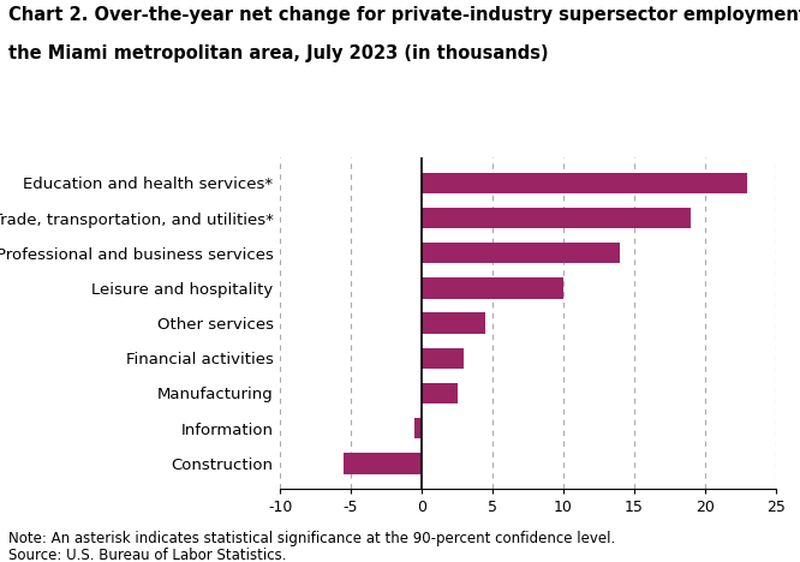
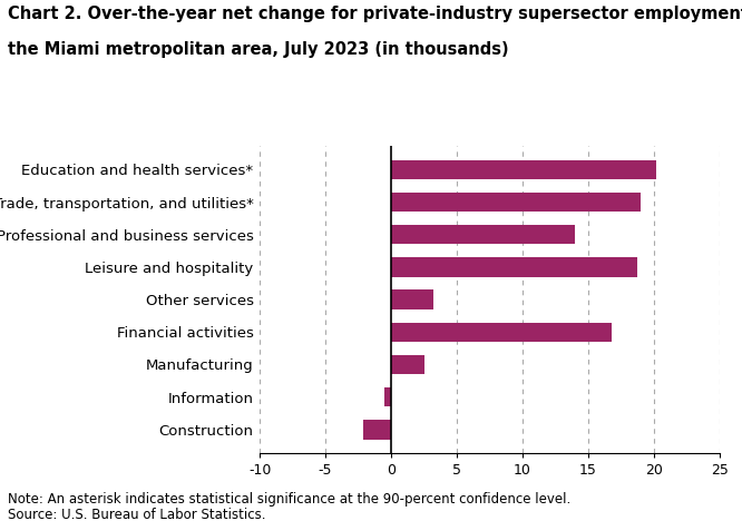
Education and health services*: 23.0 -> 20.2
Leisure and hospitality: 10.0 -> 18.7
Other services: 4.5 -> 3.2
Financial activities: 3.0 -> 16.8
Construction: -5.5 -> -2.1
